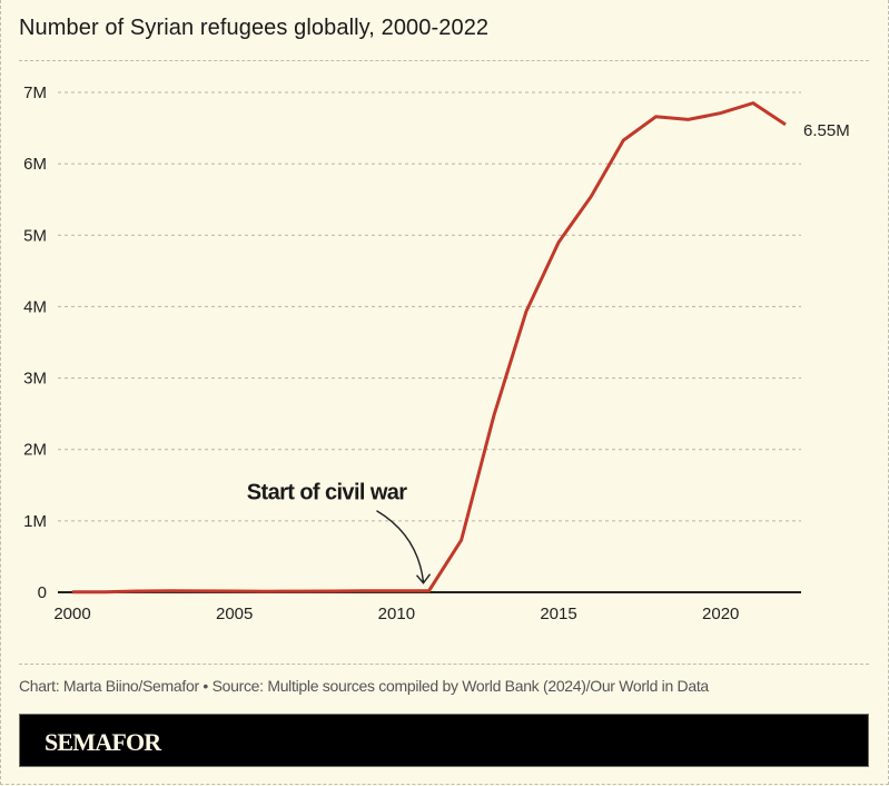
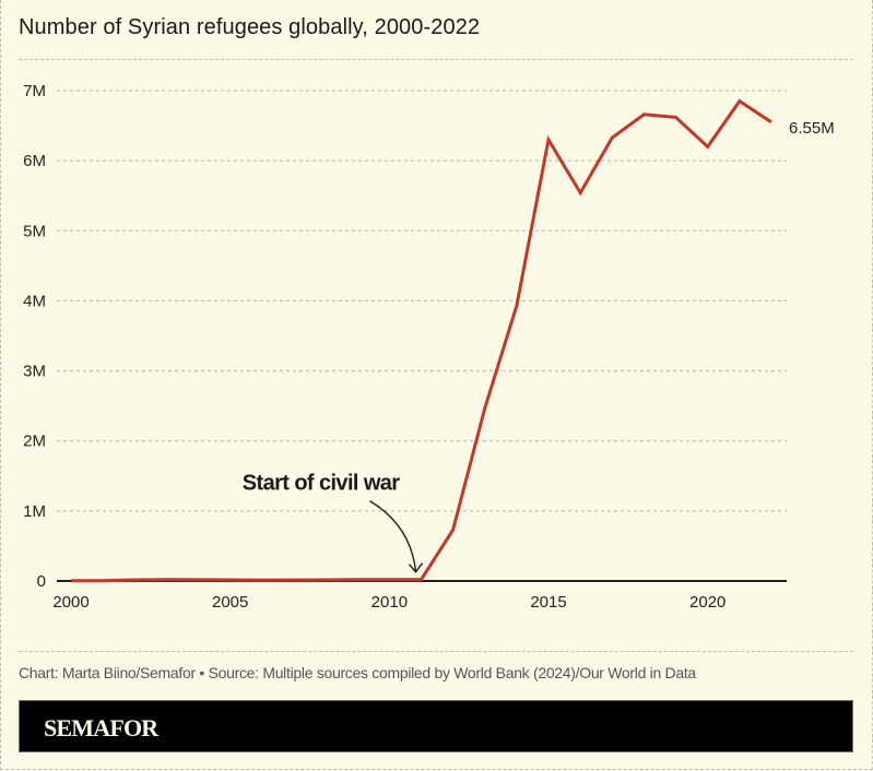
2015: 4.9M -> 6.3M
2020: 6.7M -> 6.2M
